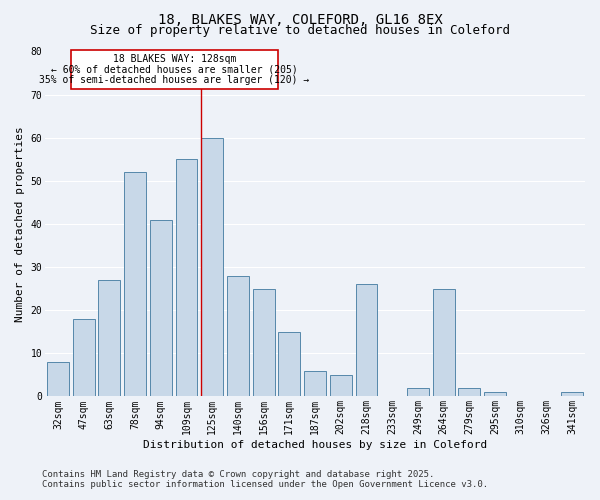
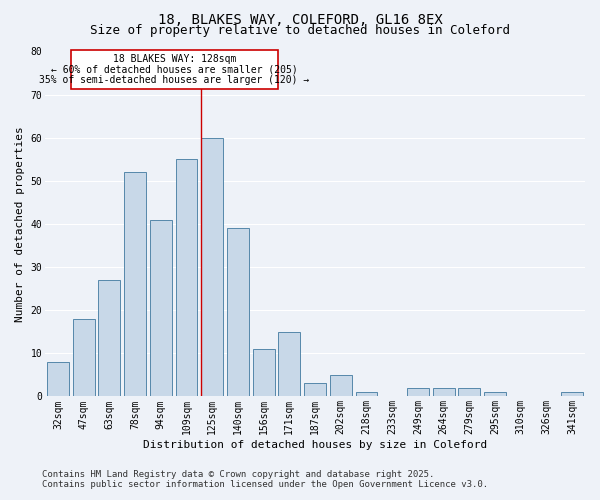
140sqm: 28 -> 39
156sqm: 25 -> 11
187sqm: 6 -> 3
218sqm: 26 -> 1
264sqm: 25 -> 2
